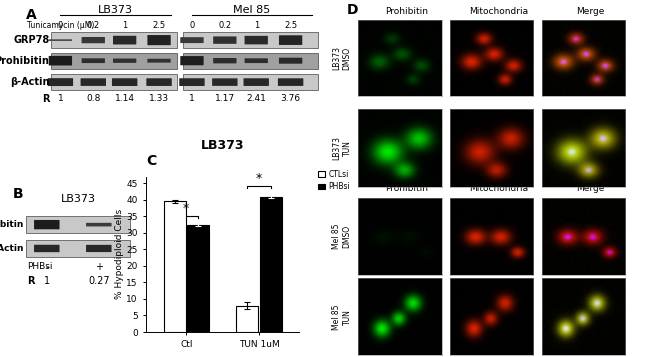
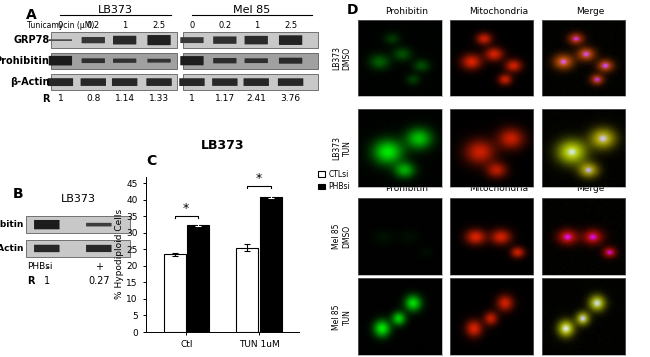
CTLsi/Ctl: 39.5 -> 23.5
CTLsi/TUN 1uM: 8.0 -> 25.5
